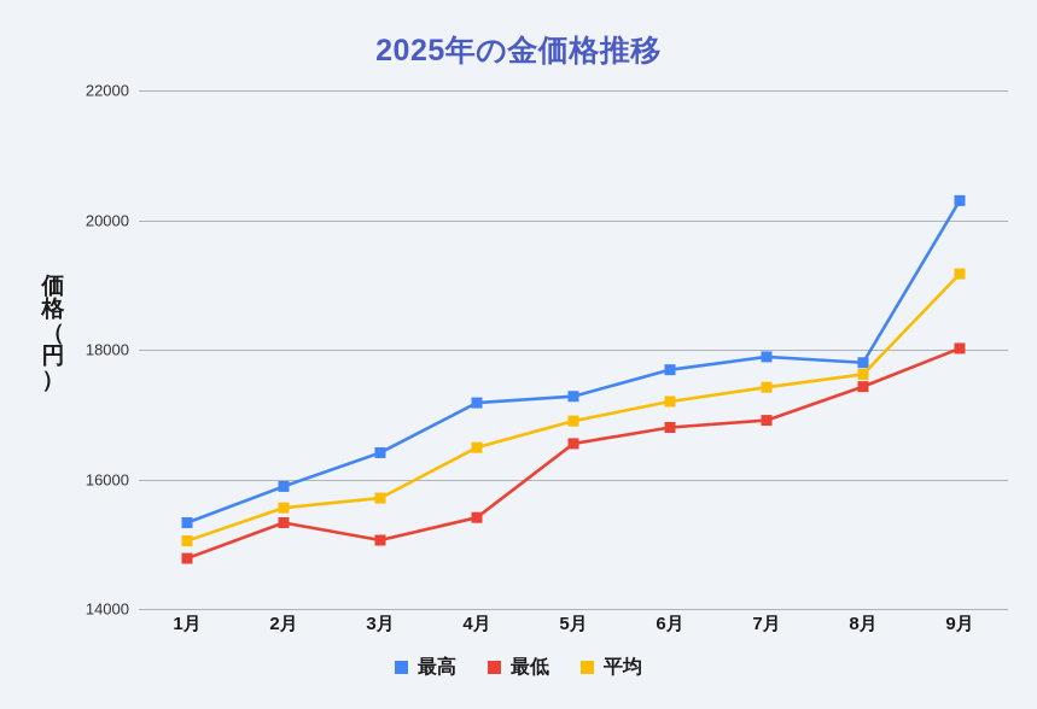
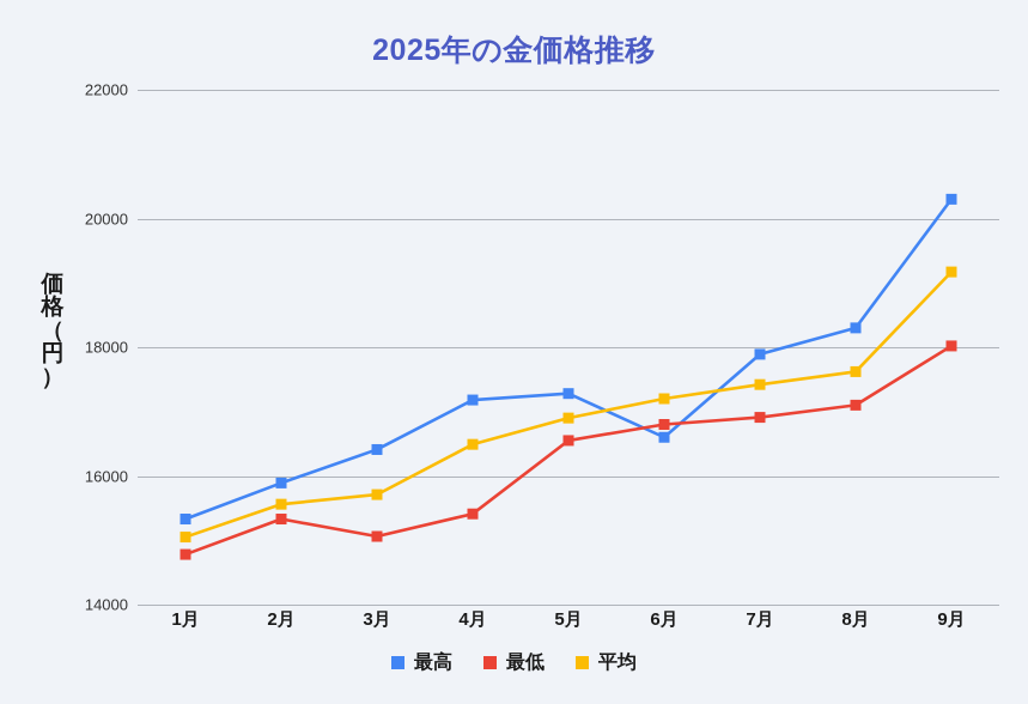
最高/6月: 17700 -> 16600
最高/8月: 17800 -> 18300
最低/8月: 17400 -> 17100
